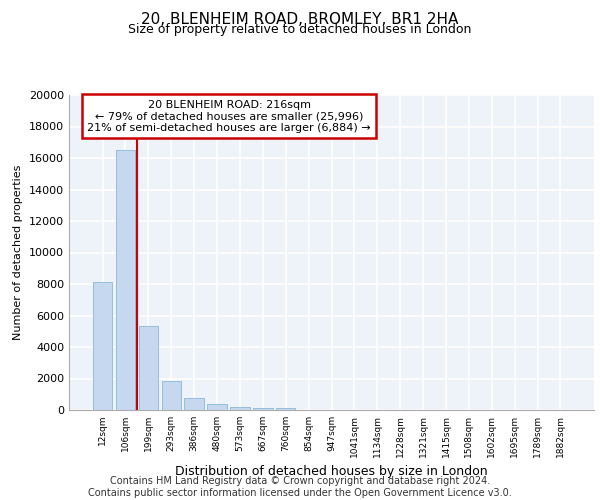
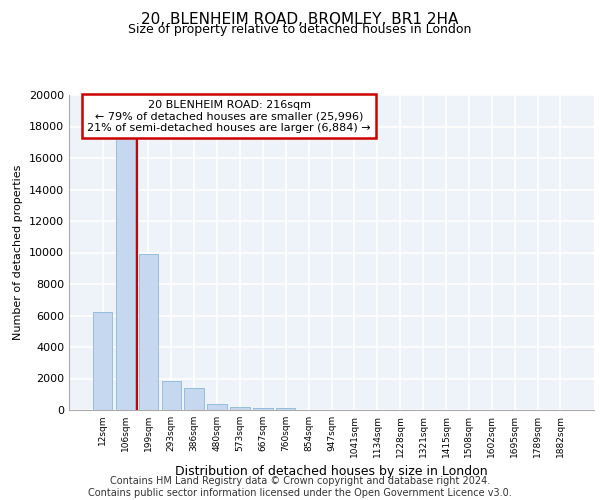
12sqm: 8100 -> 6200
106sqm: 16500 -> 17300
199sqm: 5400 -> 9900
386sqm: 800 -> 1400
